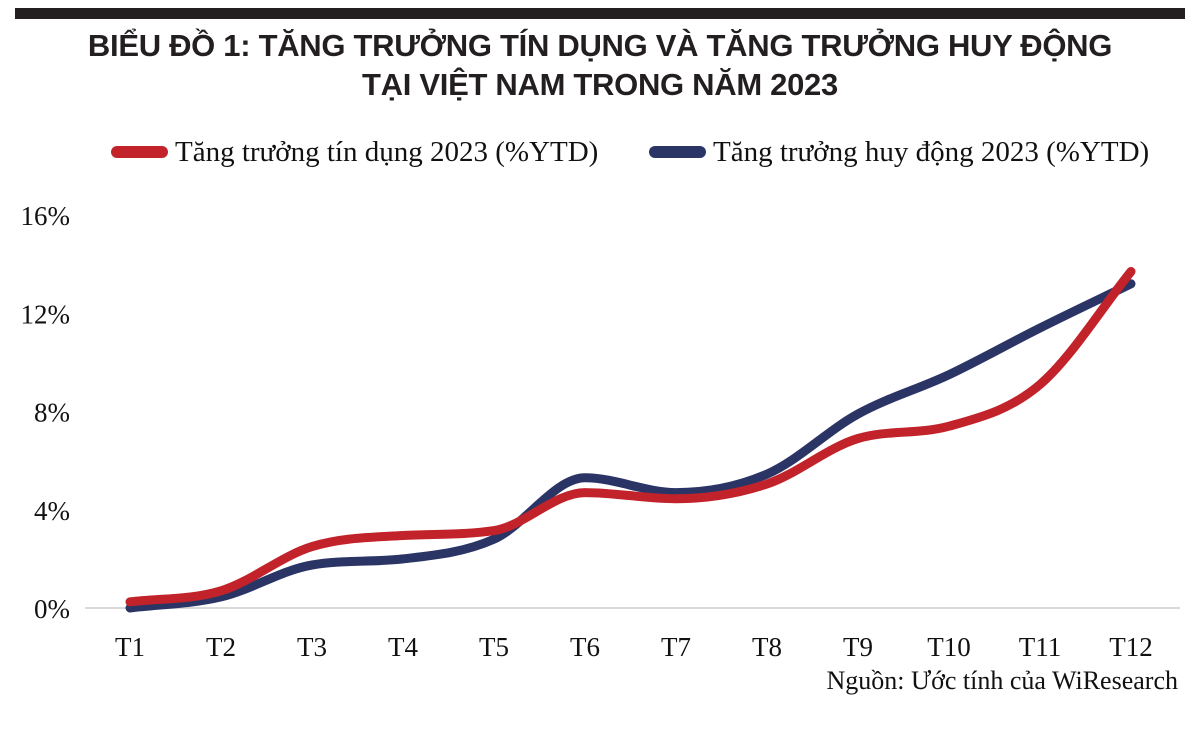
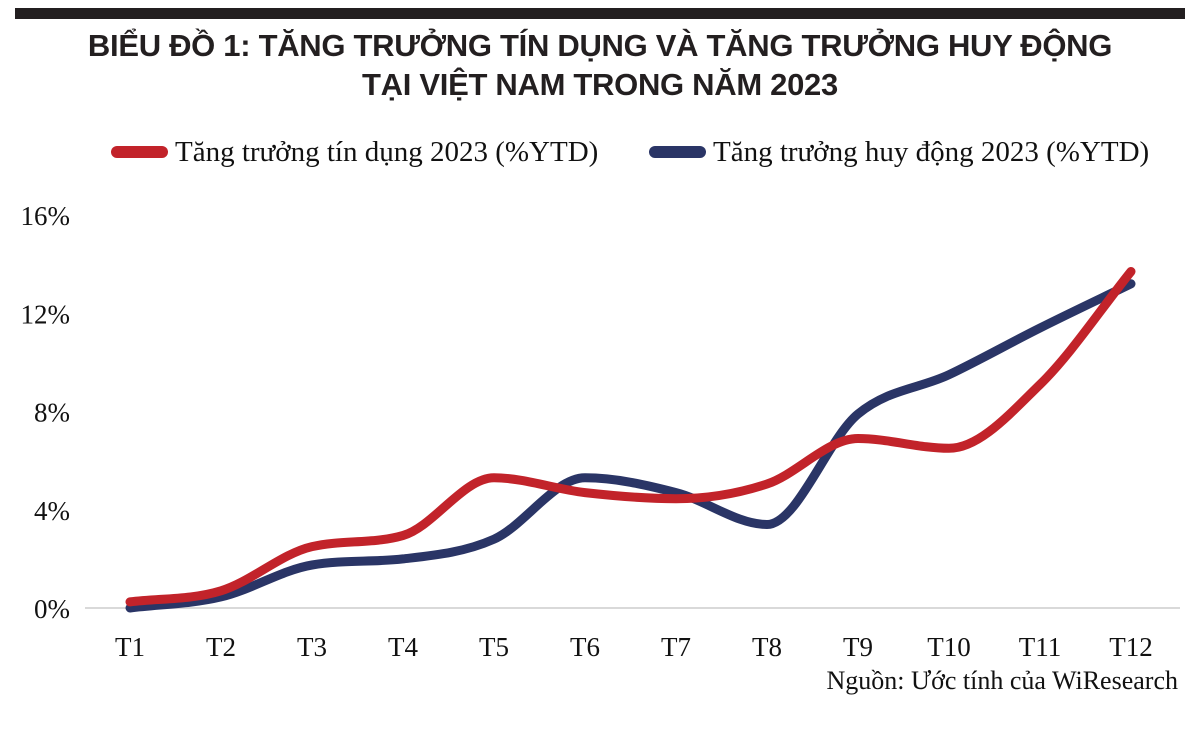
Tăng trưởng tín dụng 2023 (%YTD)/T5: 3.1% -> 5.3%
Tăng trưởng huy động 2023 (%YTD)/T8: 5.5% -> 3.4%
Tăng trưởng tín dụng 2023 (%YTD)/T10: 7.4% -> 6.5%
